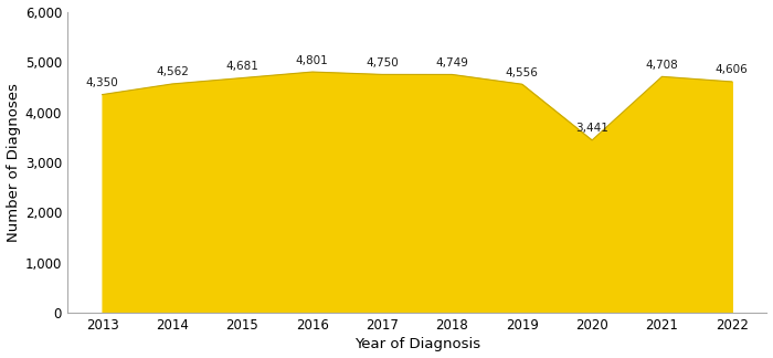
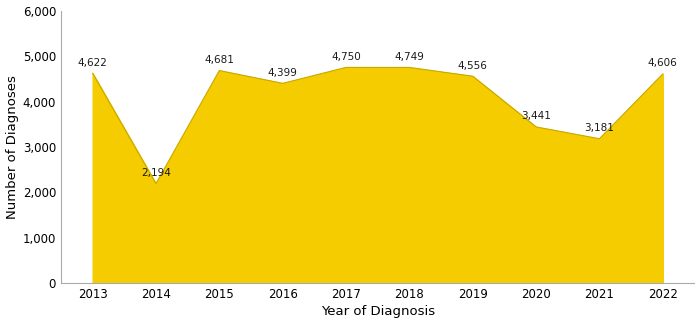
2013: 4,350 -> 4,622
2014: 4,562 -> 2,194
2016: 4,801 -> 4,399
2021: 4,708 -> 3,181
